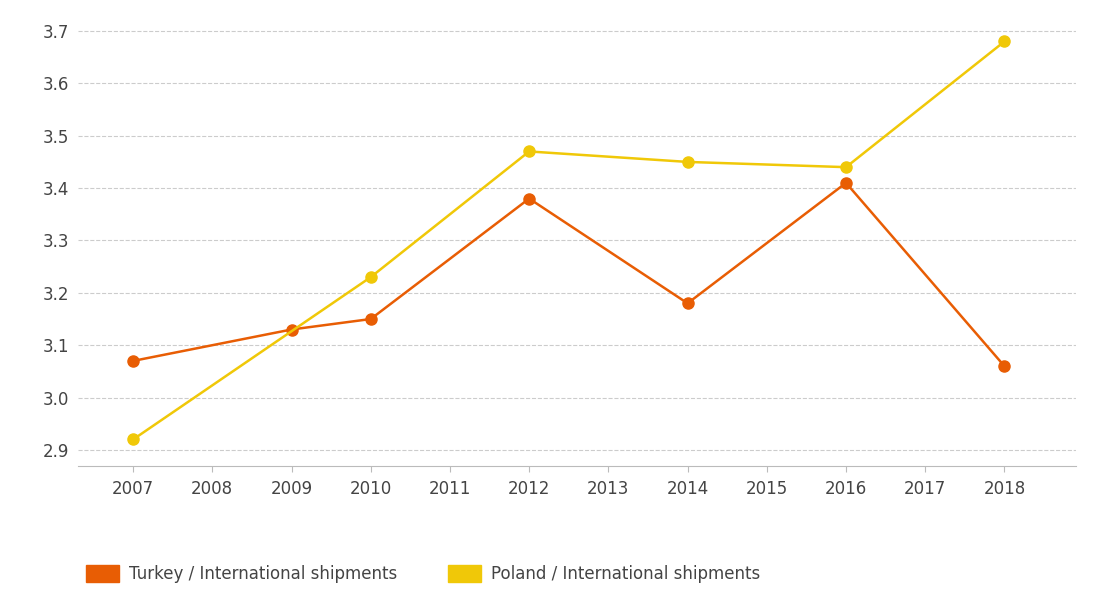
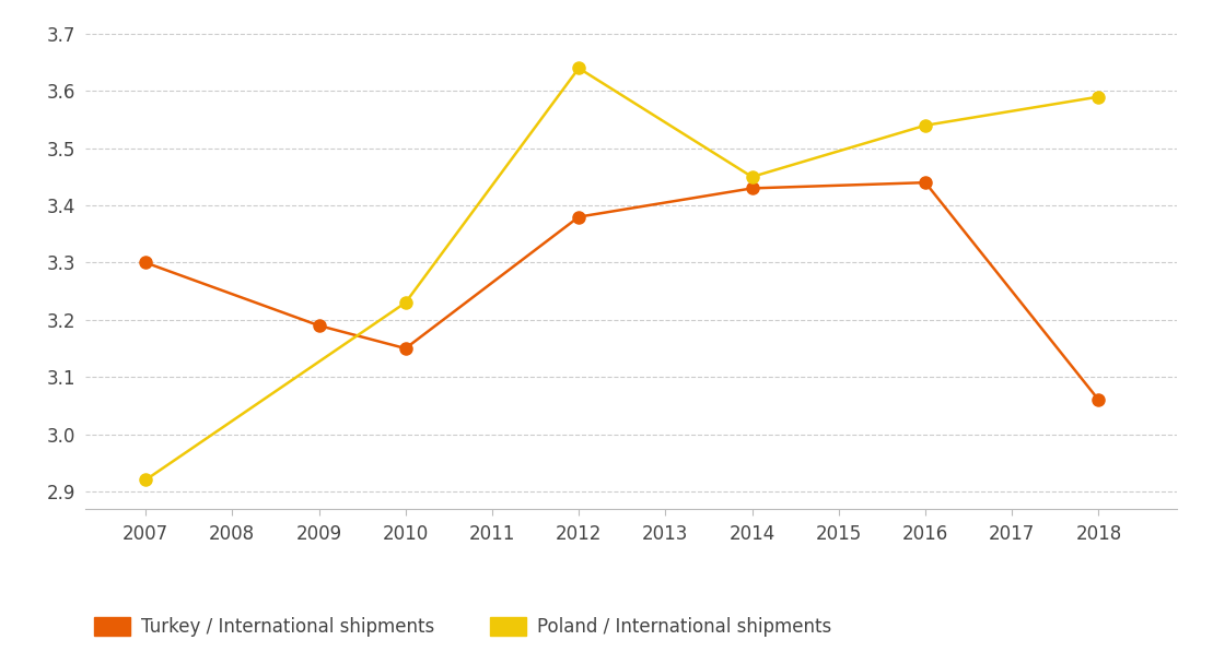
Turkey / International shipments/2007: 3.07 -> 3.30
Turkey / International shipments/2009: 3.13 -> 3.19
Poland / International shipments/2012: 3.47 -> 3.64
Turkey / International shipments/2014: 3.18 -> 3.43
Turkey / International shipments/2016: 3.41 -> 3.44
Poland / International shipments/2016: 3.44 -> 3.54
Poland / International shipments/2018: 3.68 -> 3.59
